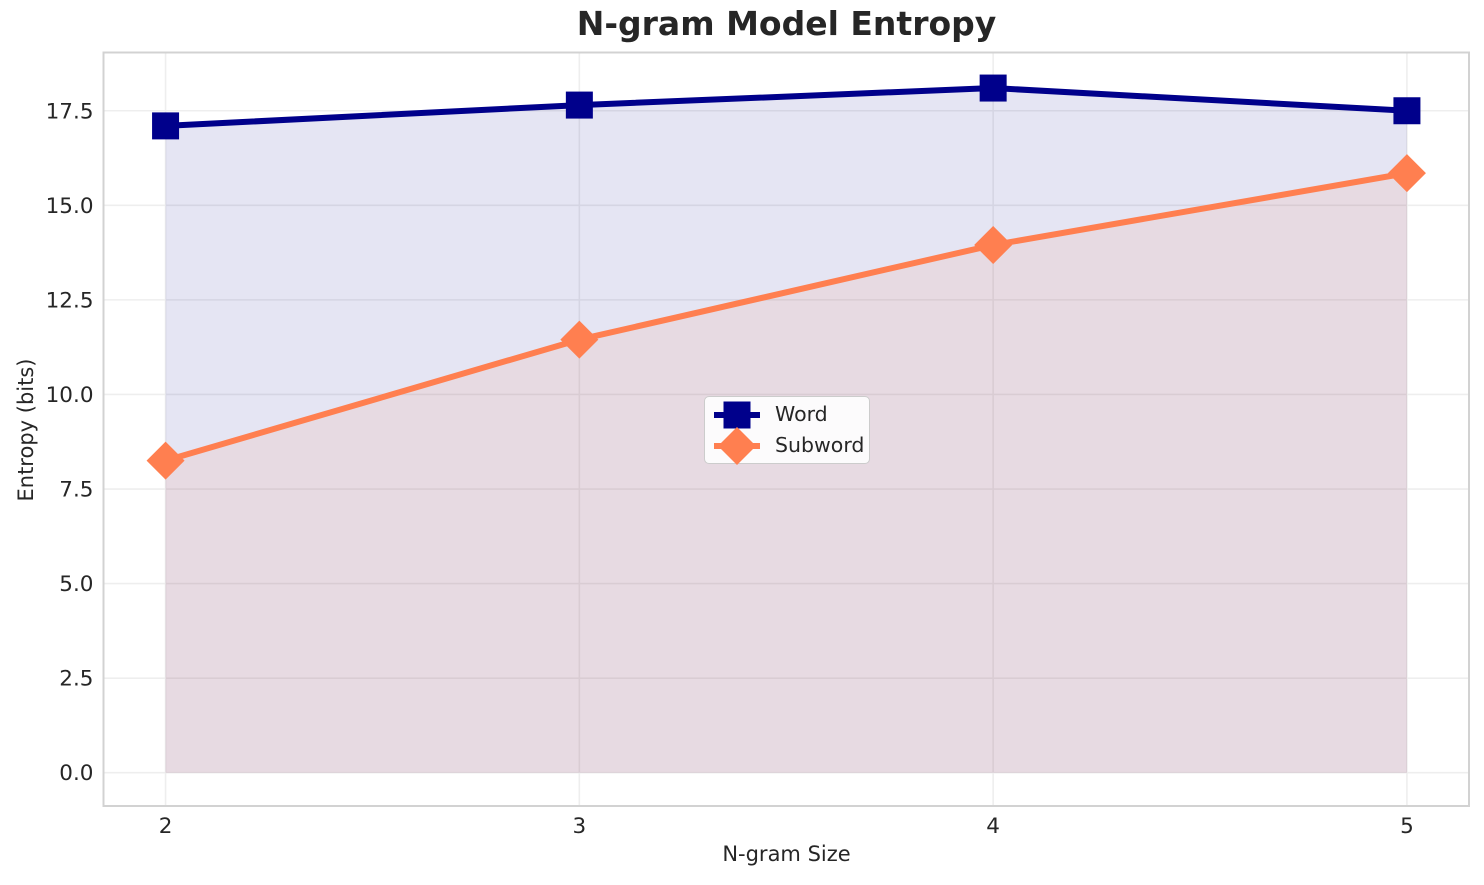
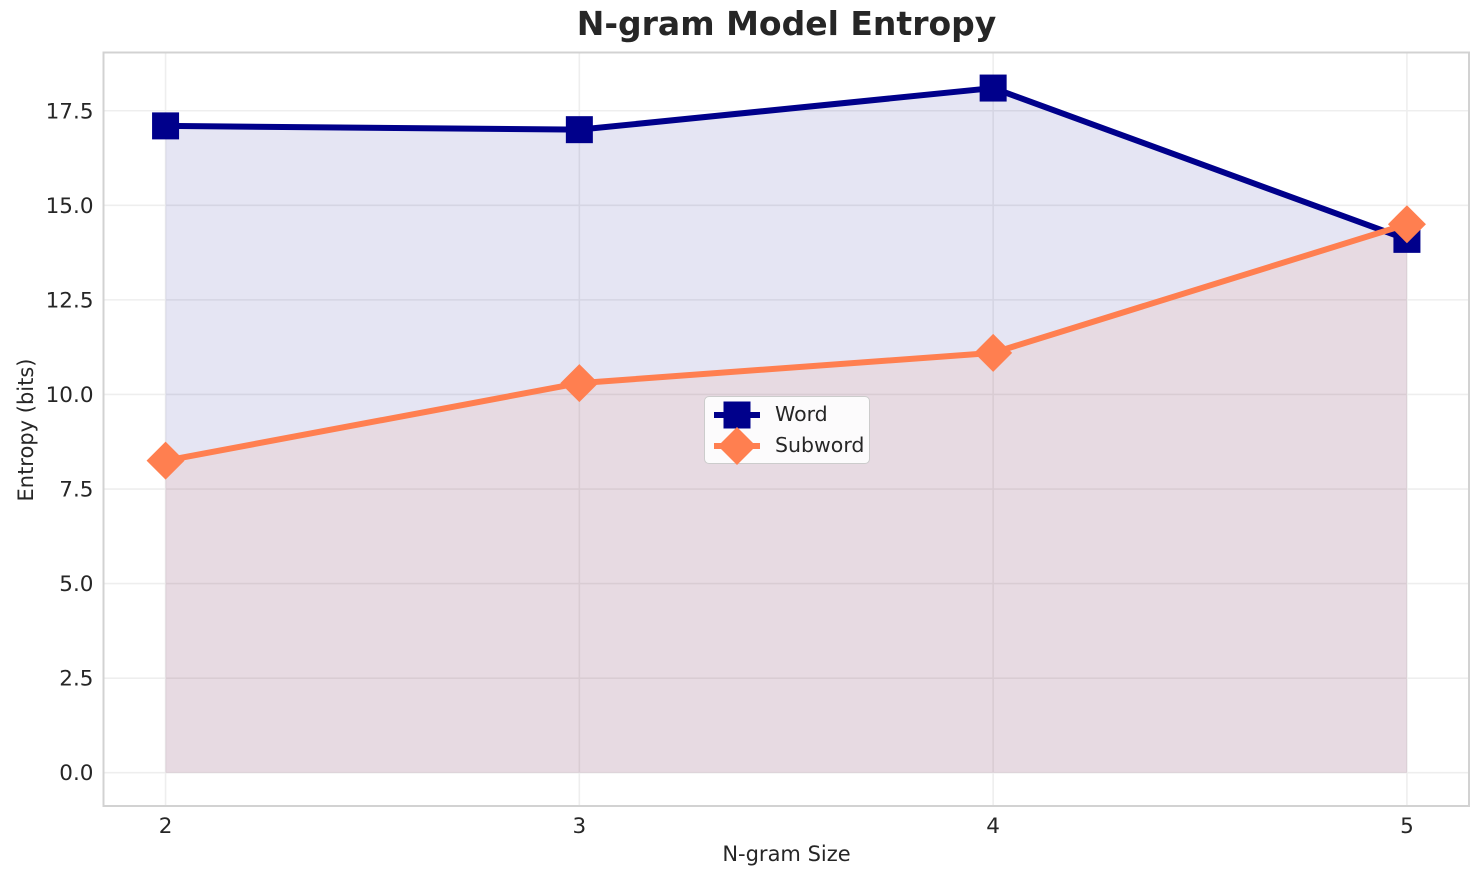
Word/3: 17.6 -> 17.0
Subword/3: 11.4 -> 10.3
Subword/4: 13.9 -> 11.1
Word/5: 17.5 -> 14.1
Subword/5: 15.8 -> 14.5
